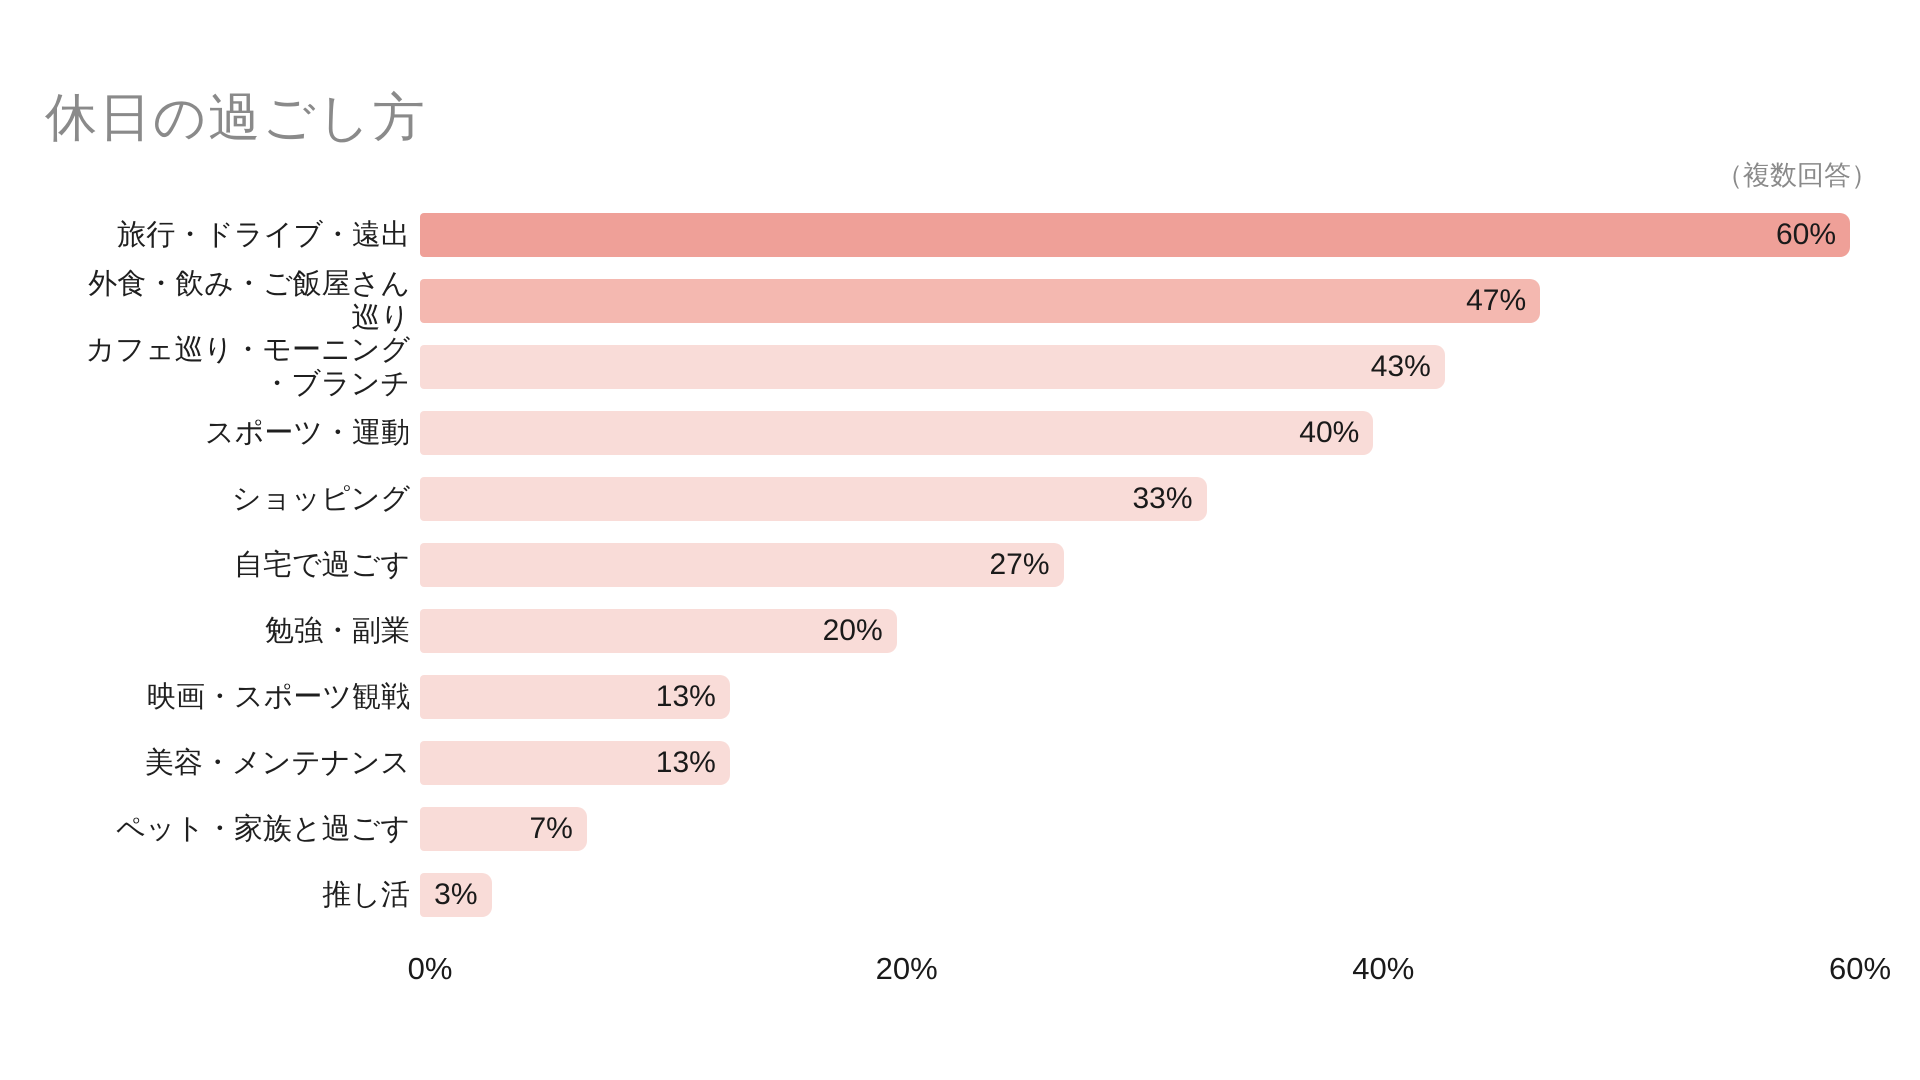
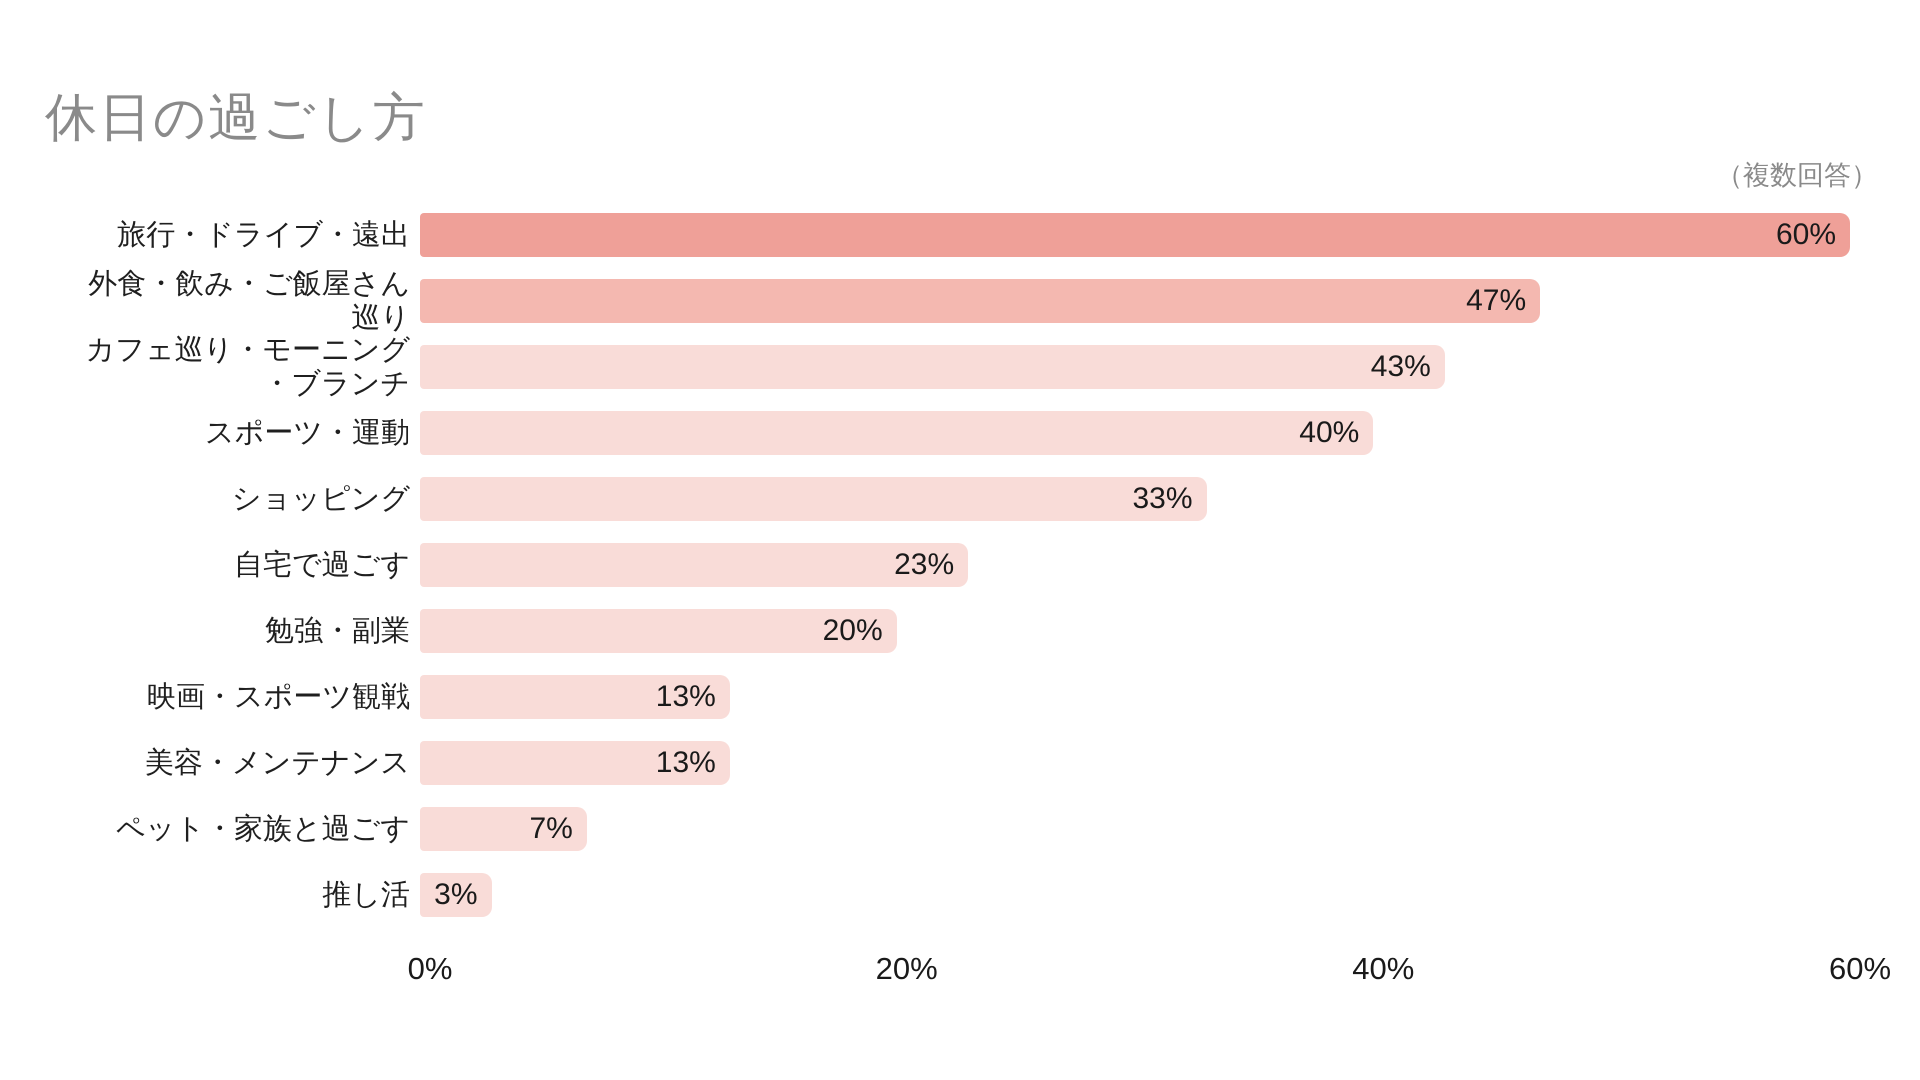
自宅で過ごす: 27% -> 23%
